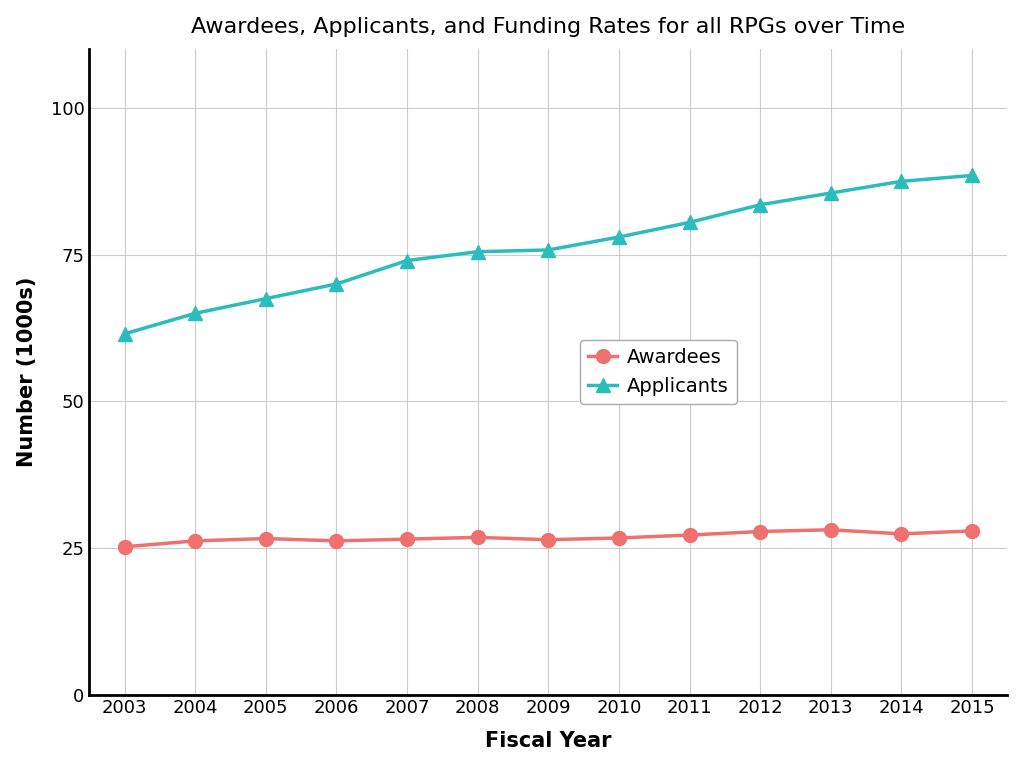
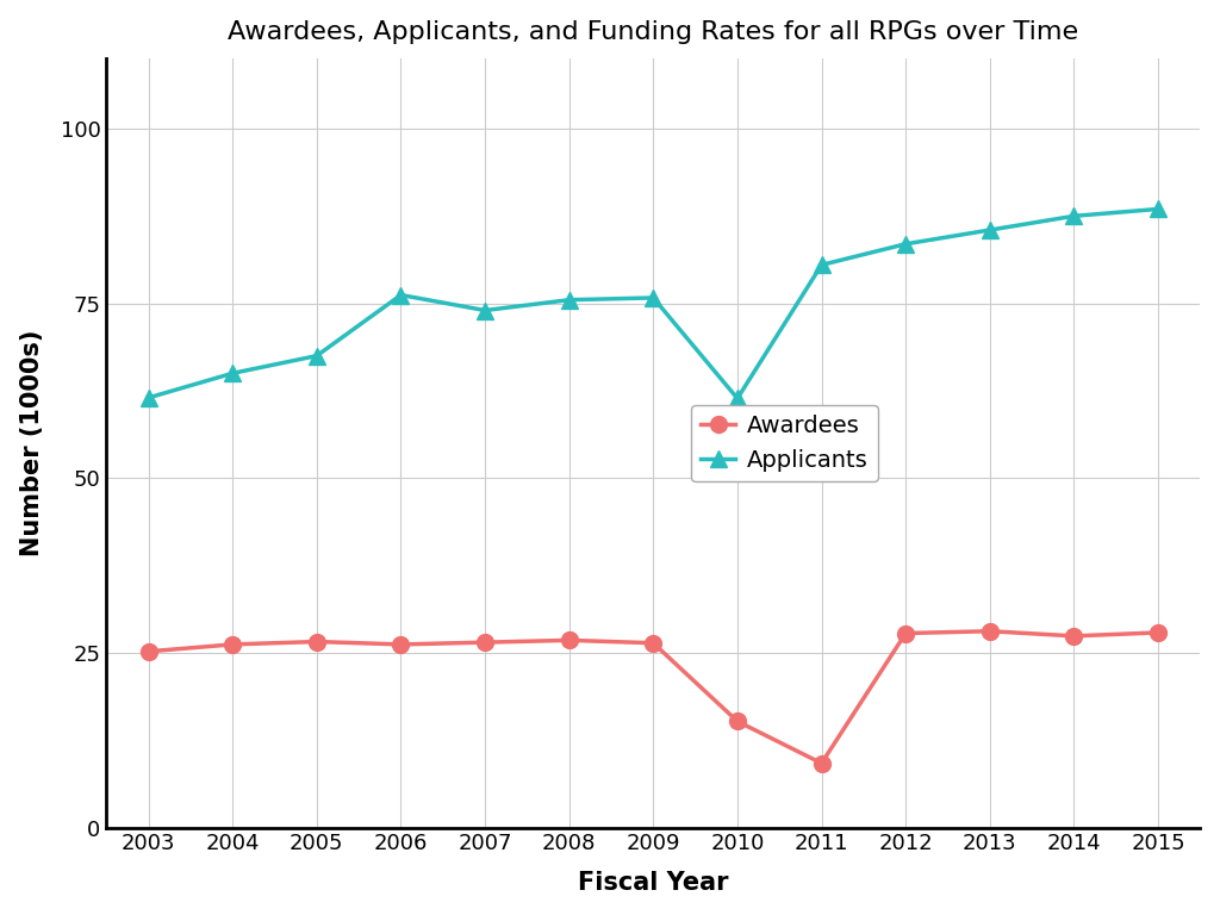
Applicants/2006: 70.0 -> 76.2
Awardees/2010: 26.7 -> 15.2
Applicants/2010: 78.0 -> 61.4
Awardees/2011: 27.2 -> 9.2
